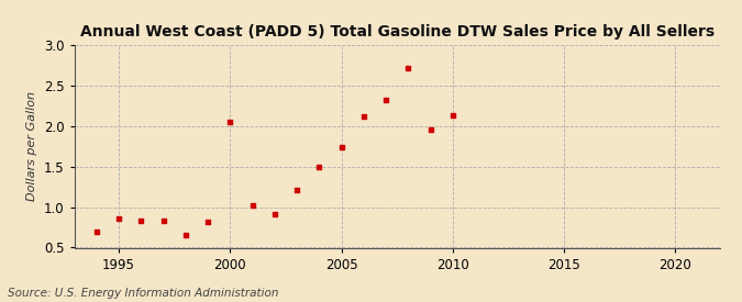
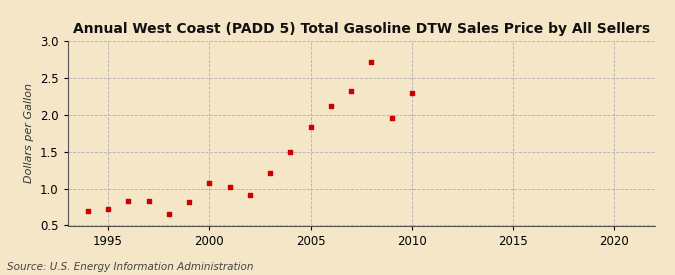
1995: 0.86 -> 0.72
2000: 2.06 -> 1.08
2005: 1.74 -> 1.83
2010: 2.14 -> 2.30
